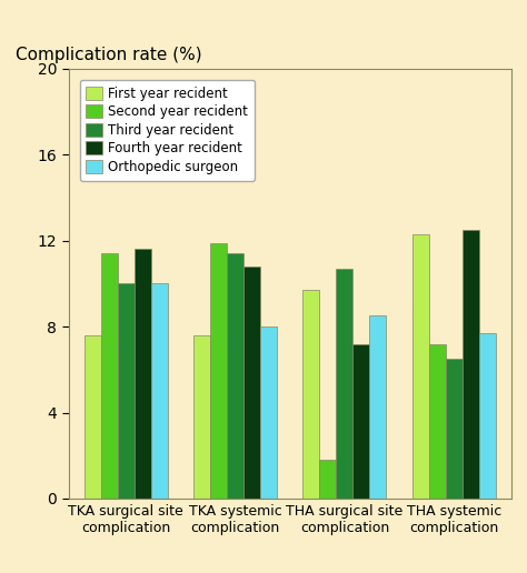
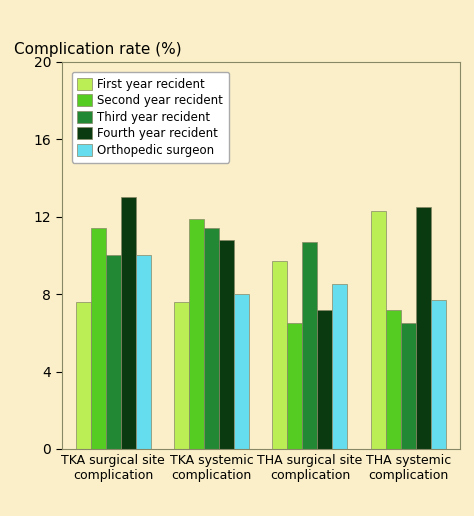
Fourth year recident/TKA surgical site complication: 11.6 -> 13.0
Second year recident/THA surgical site complication: 1.8 -> 6.5
